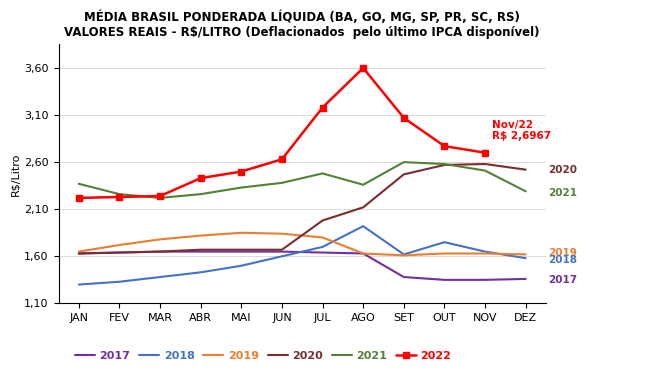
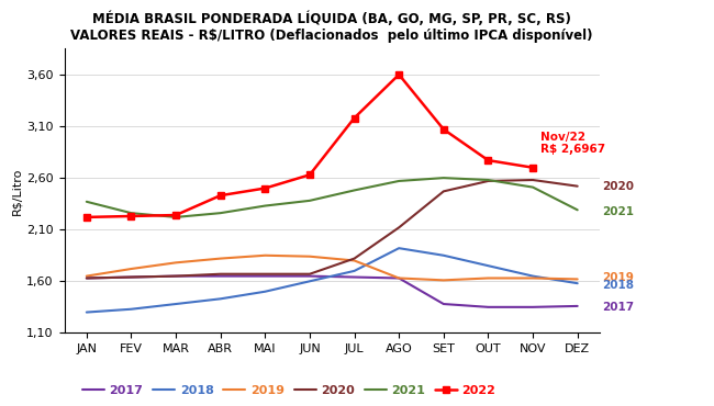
2020/JUL: 1,98 -> 1,82
2021/AGO: 2,36 -> 2,57
2018/SET: 1,62 -> 1,85
